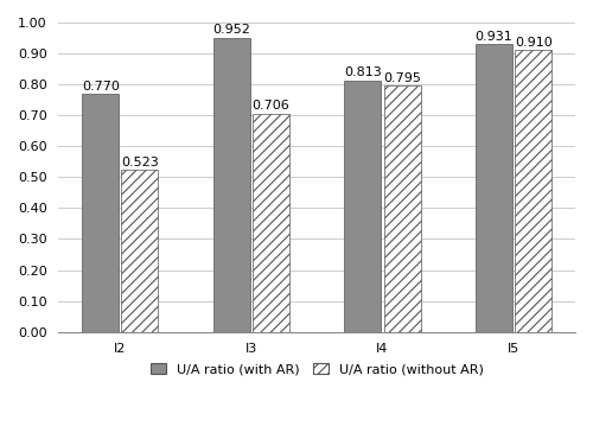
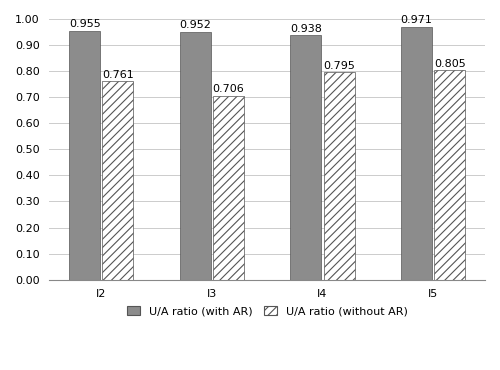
U/A ratio (with AR)/I2: 0.770 -> 0.955
U/A ratio (without AR)/I2: 0.523 -> 0.761
U/A ratio (with AR)/I4: 0.813 -> 0.938
U/A ratio (with AR)/I5: 0.931 -> 0.971
U/A ratio (without AR)/I5: 0.910 -> 0.805
